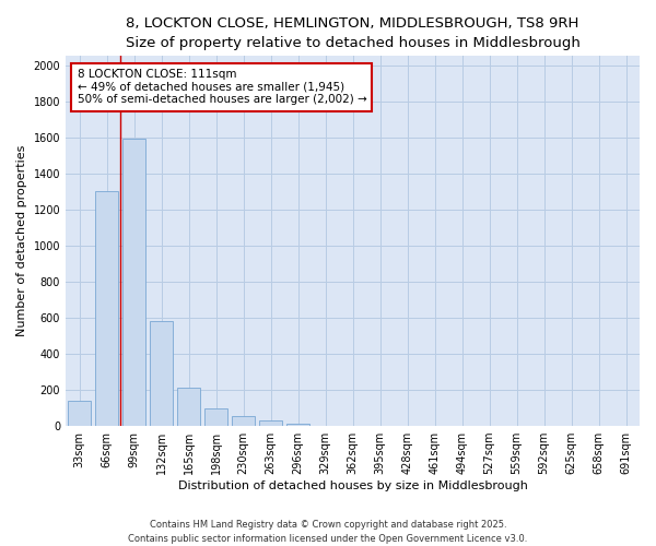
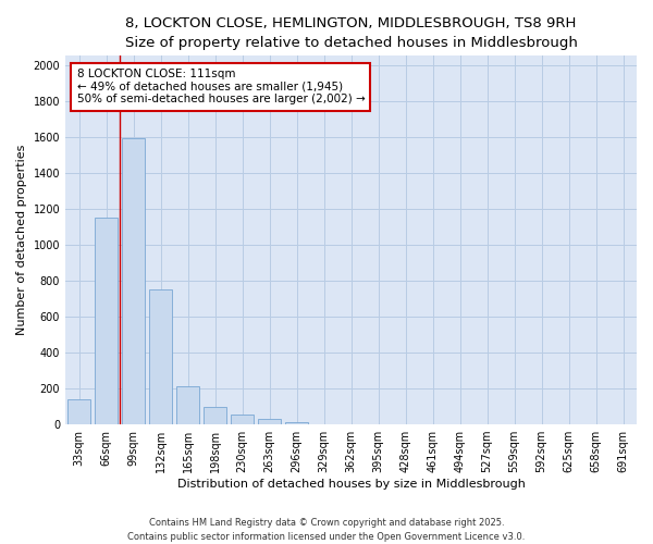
66sqm: 1300 -> 1150
132sqm: 580 -> 750
